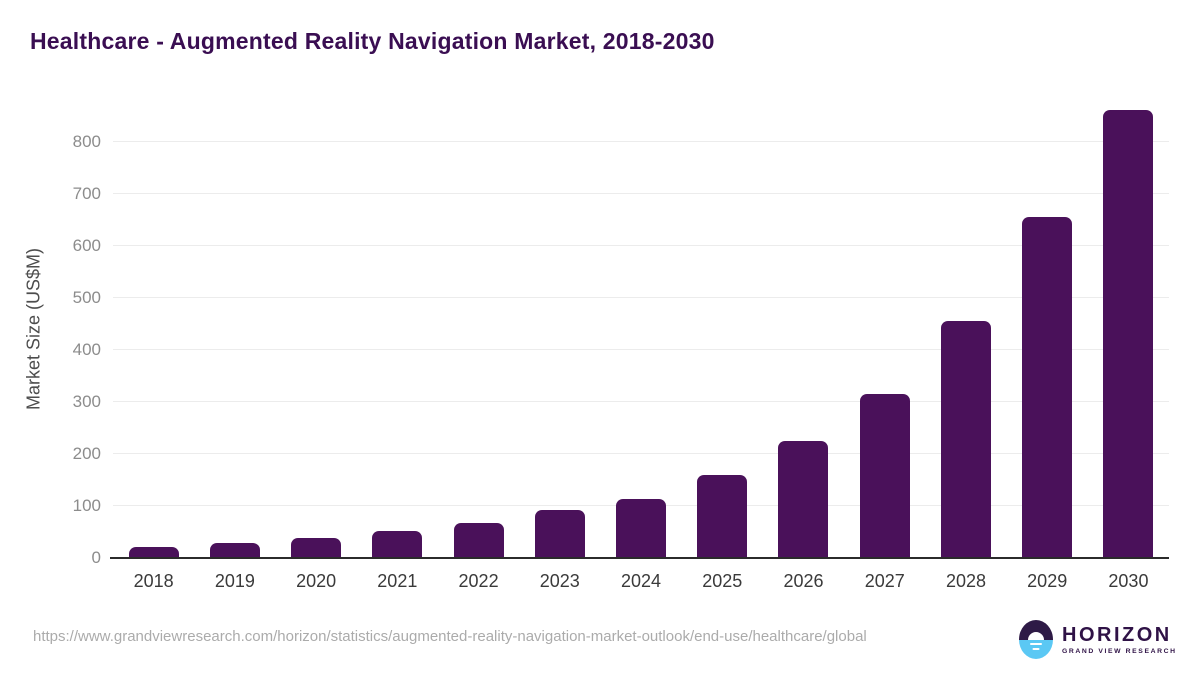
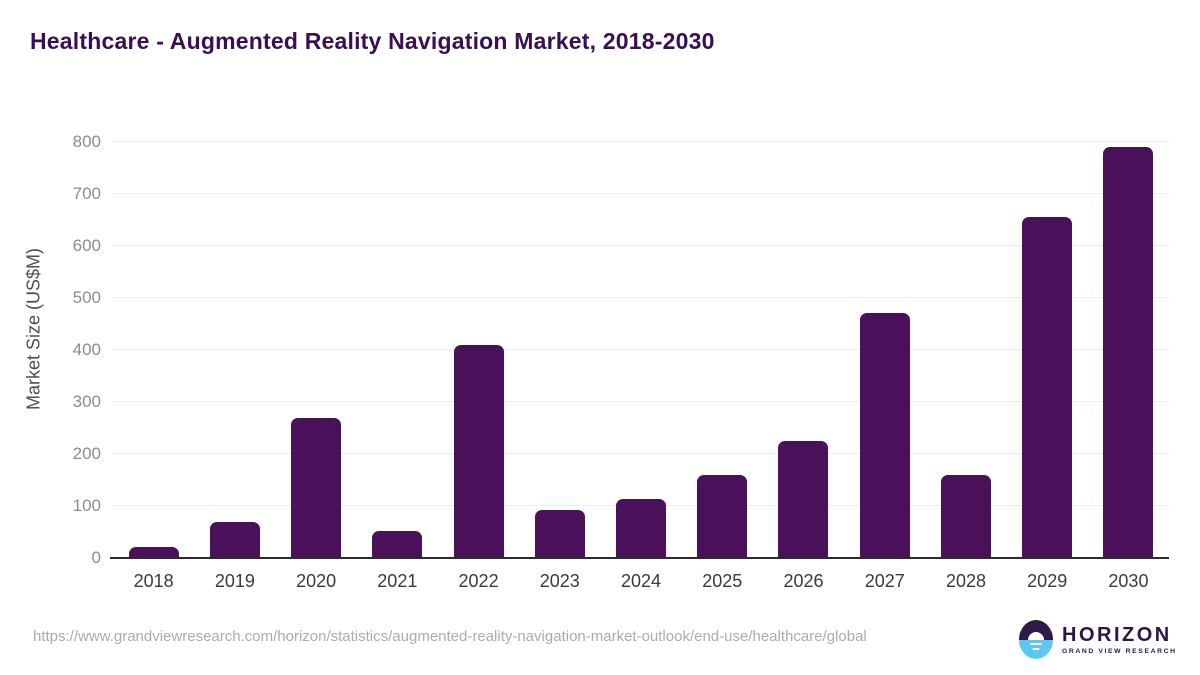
2019: 30 -> 70
2020: 40 -> 270
2022: 70 -> 410
2027: 320 -> 470
2028: 460 -> 160
2030: 860 -> 790
